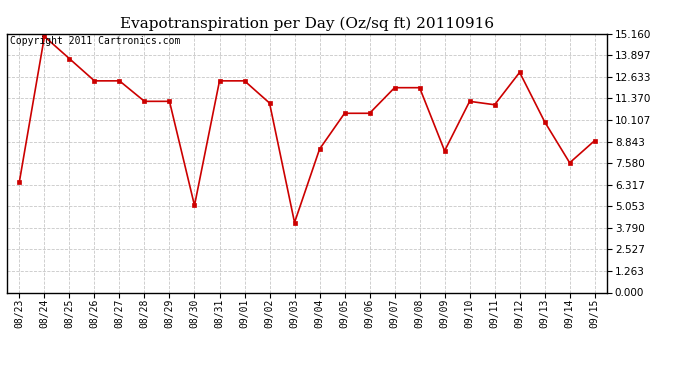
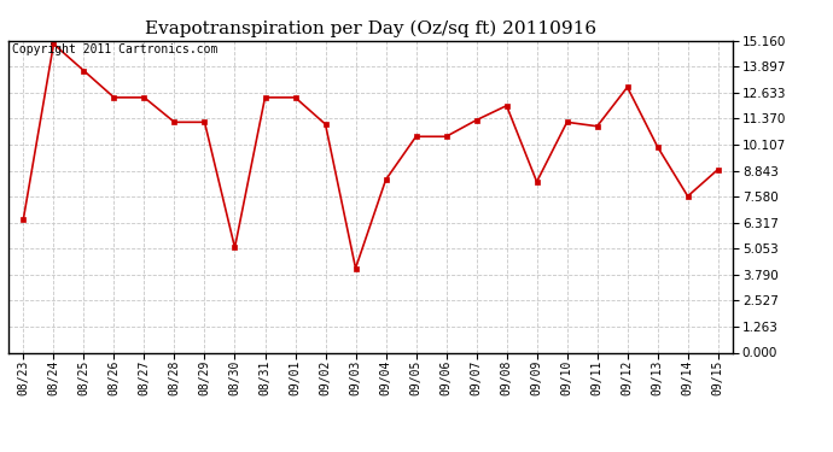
09/07: 12.0 -> 11.3
